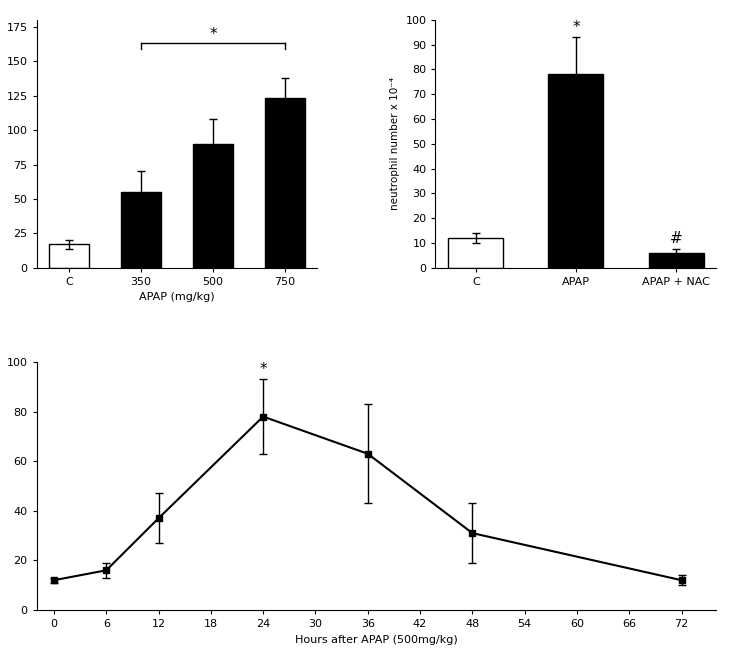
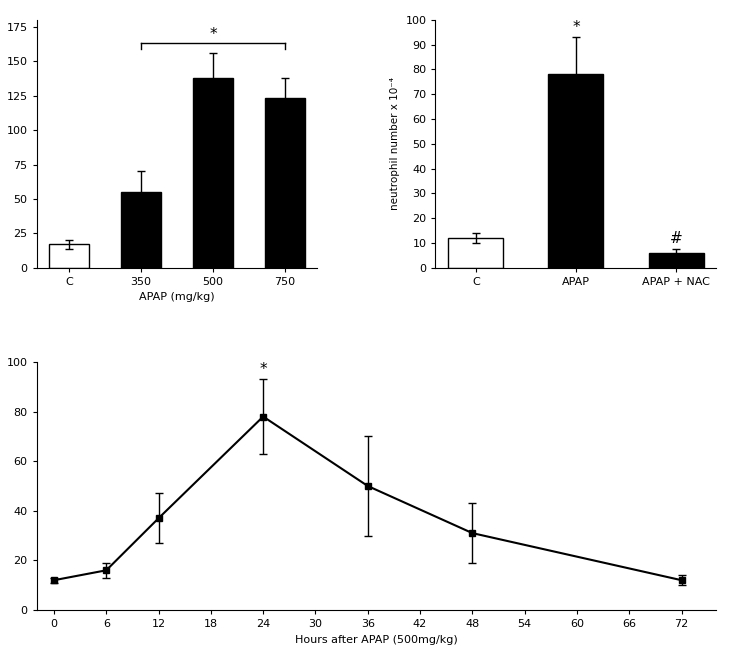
500: 90 -> 138
36: 63 -> 50
